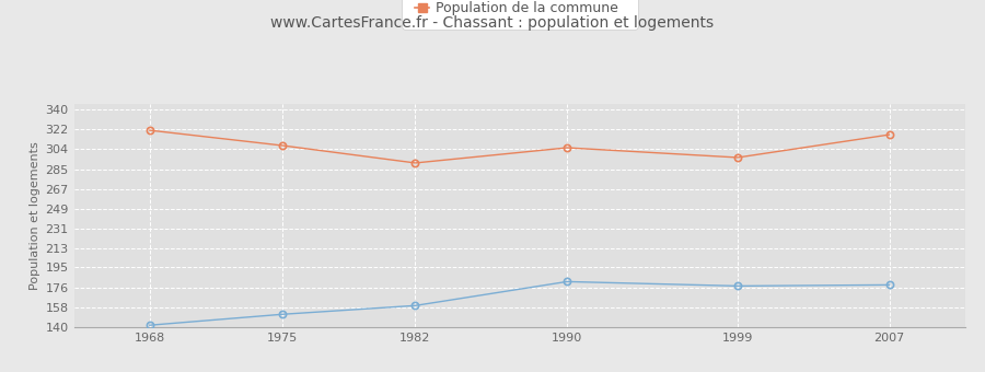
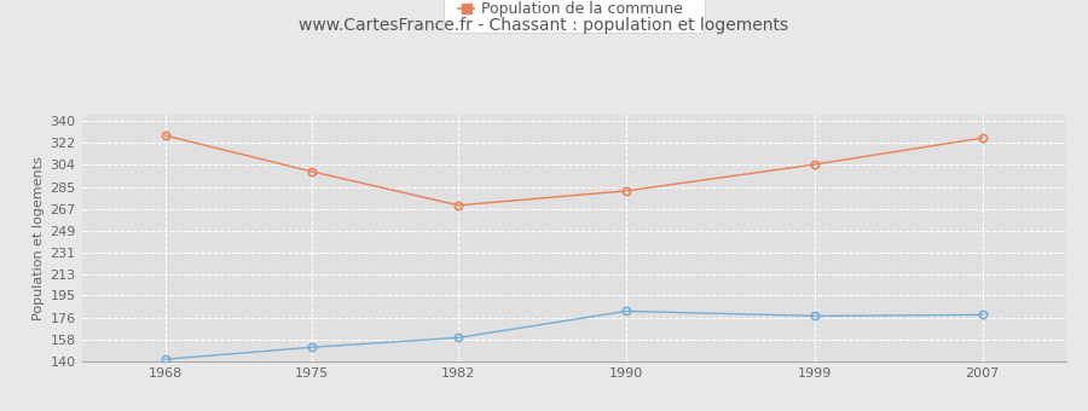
Population de la commune/1968: 321 -> 328
Population de la commune/1975: 307 -> 298
Population de la commune/1982: 291 -> 270
Population de la commune/1990: 305 -> 282
Population de la commune/1999: 296 -> 304
Population de la commune/2007: 317 -> 326
